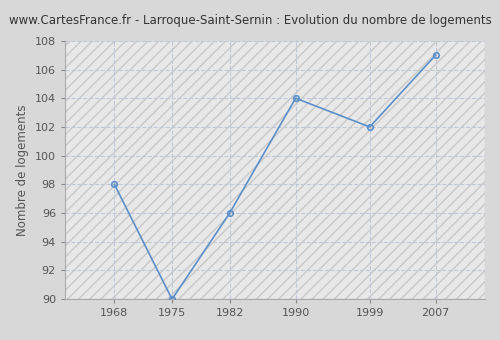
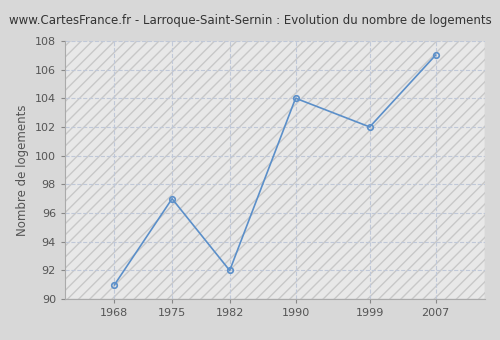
1968: 98 -> 91
1975: 90 -> 97
1982: 96 -> 92
